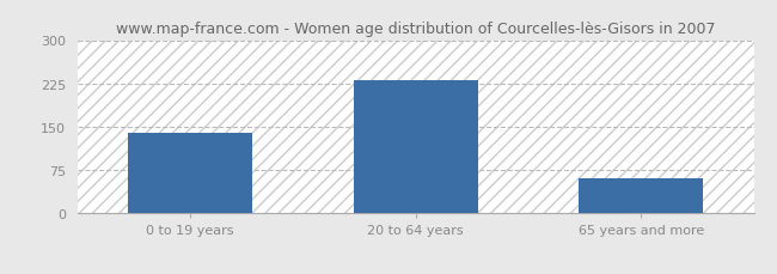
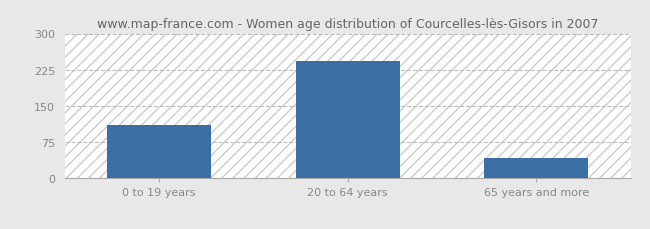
0 to 19 years: 140 -> 110
20 to 64 years: 230 -> 243
65 years and more: 60 -> 42
